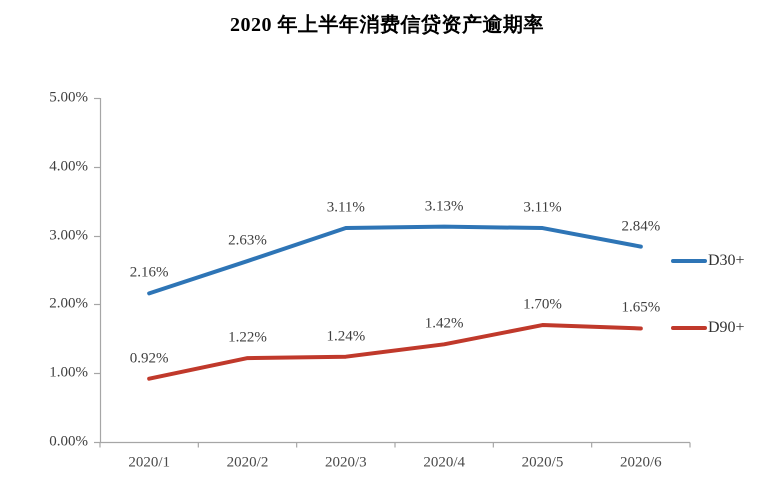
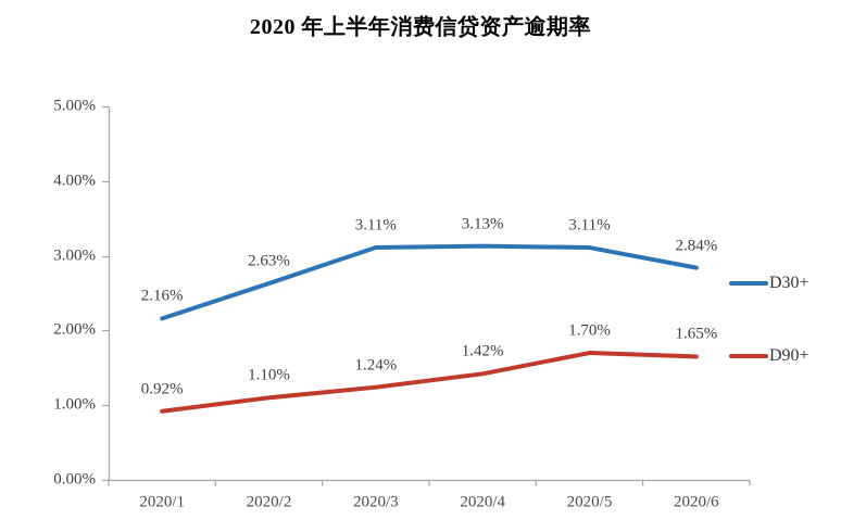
D90+/2020/2: 1.22% -> 1.10%
